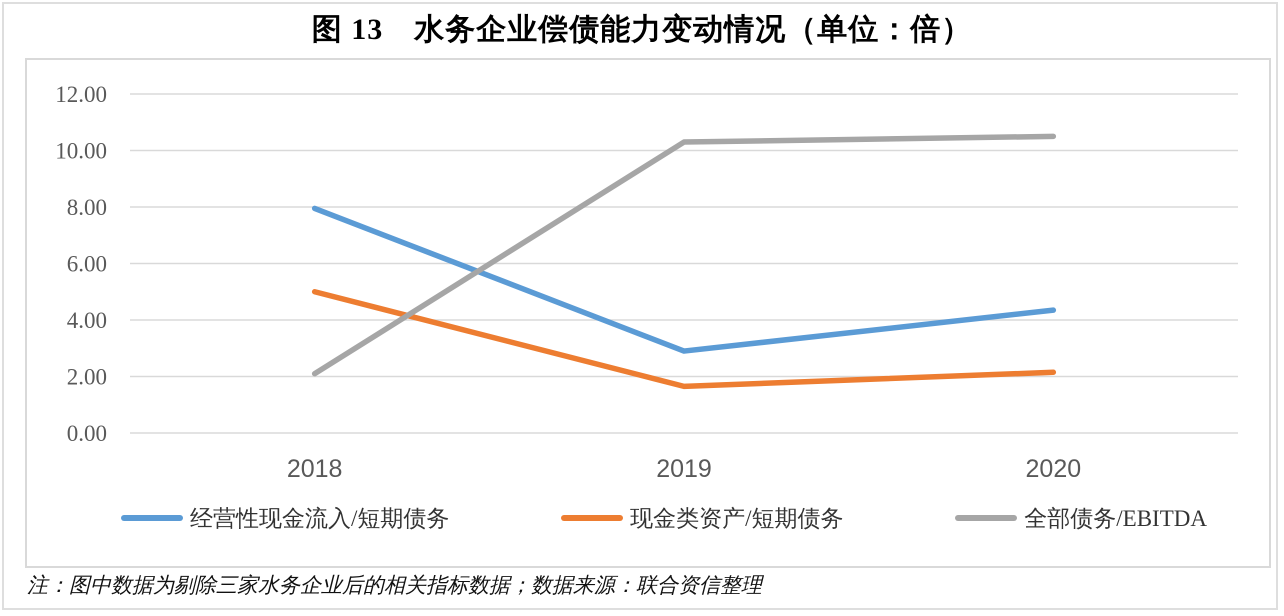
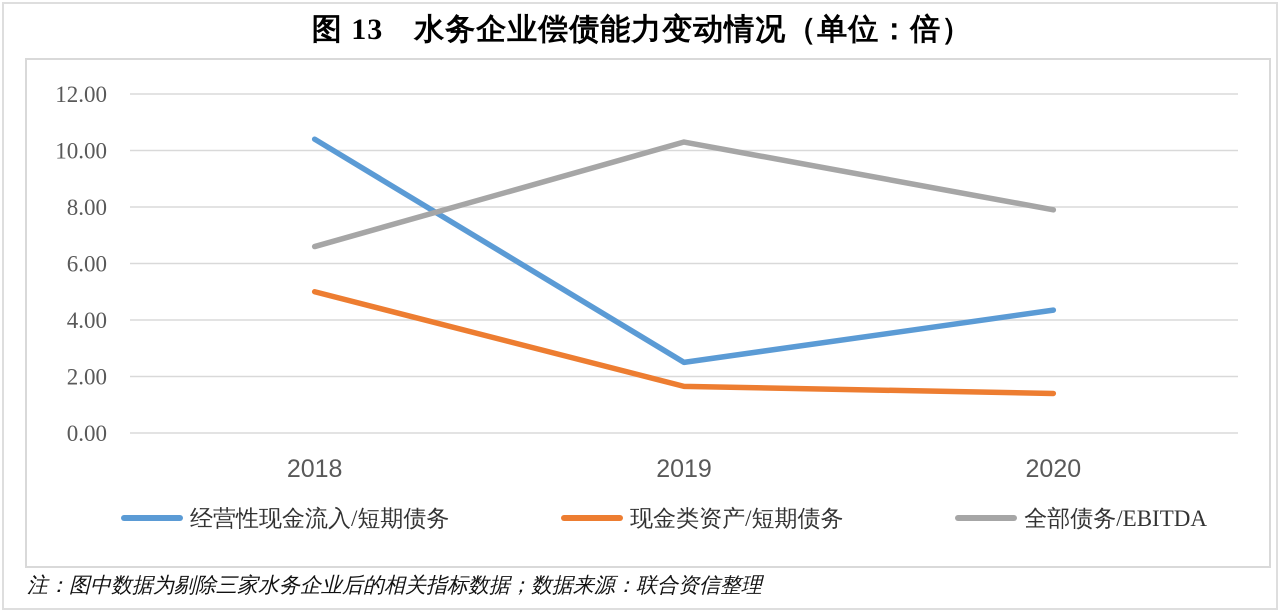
经营性现金流入/短期债务/2018: 8.0 -> 10.4
全部债务/EBITDA/2018: 2.1 -> 6.6
经营性现金流入/短期债务/2019: 2.9 -> 2.5
现金类资产/短期债务/2020: 2.1 -> 1.4
全部债务/EBITDA/2020: 10.5 -> 7.9
